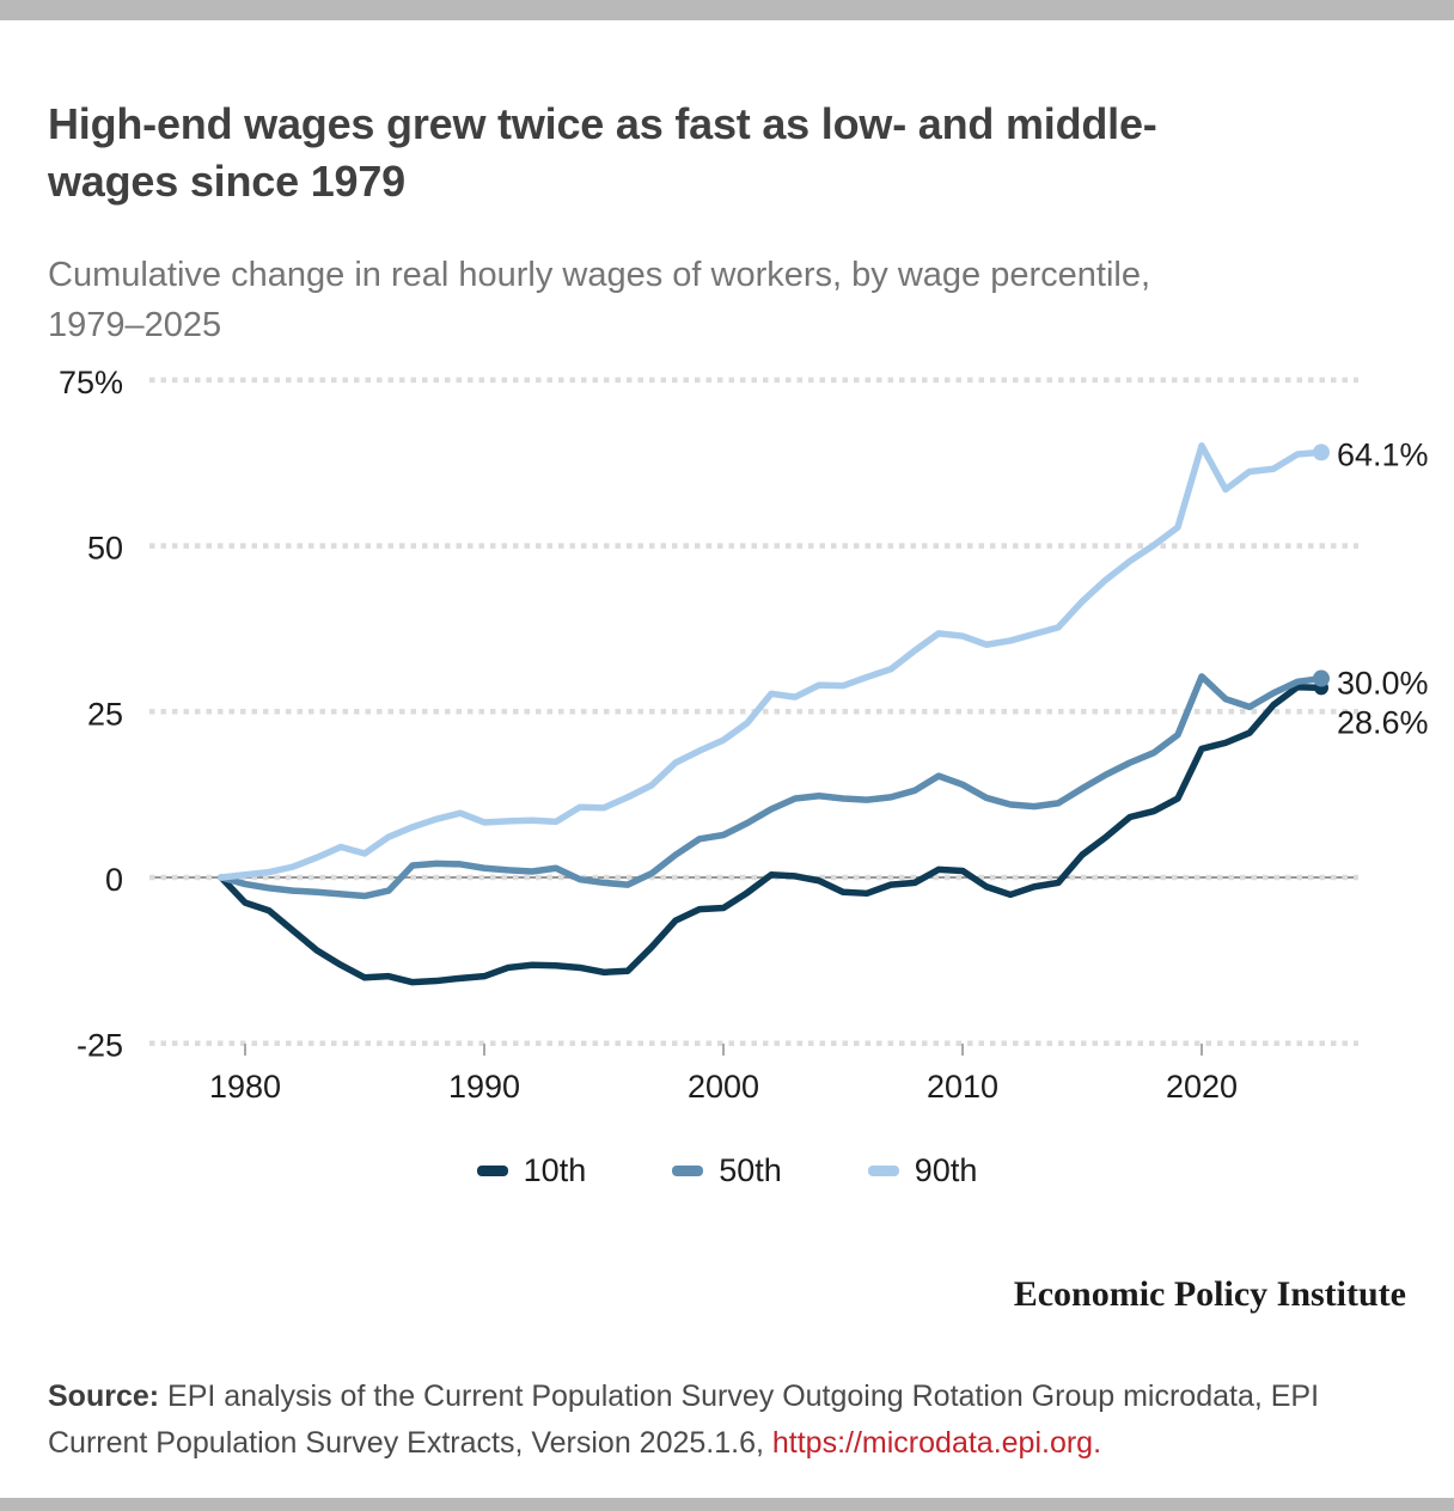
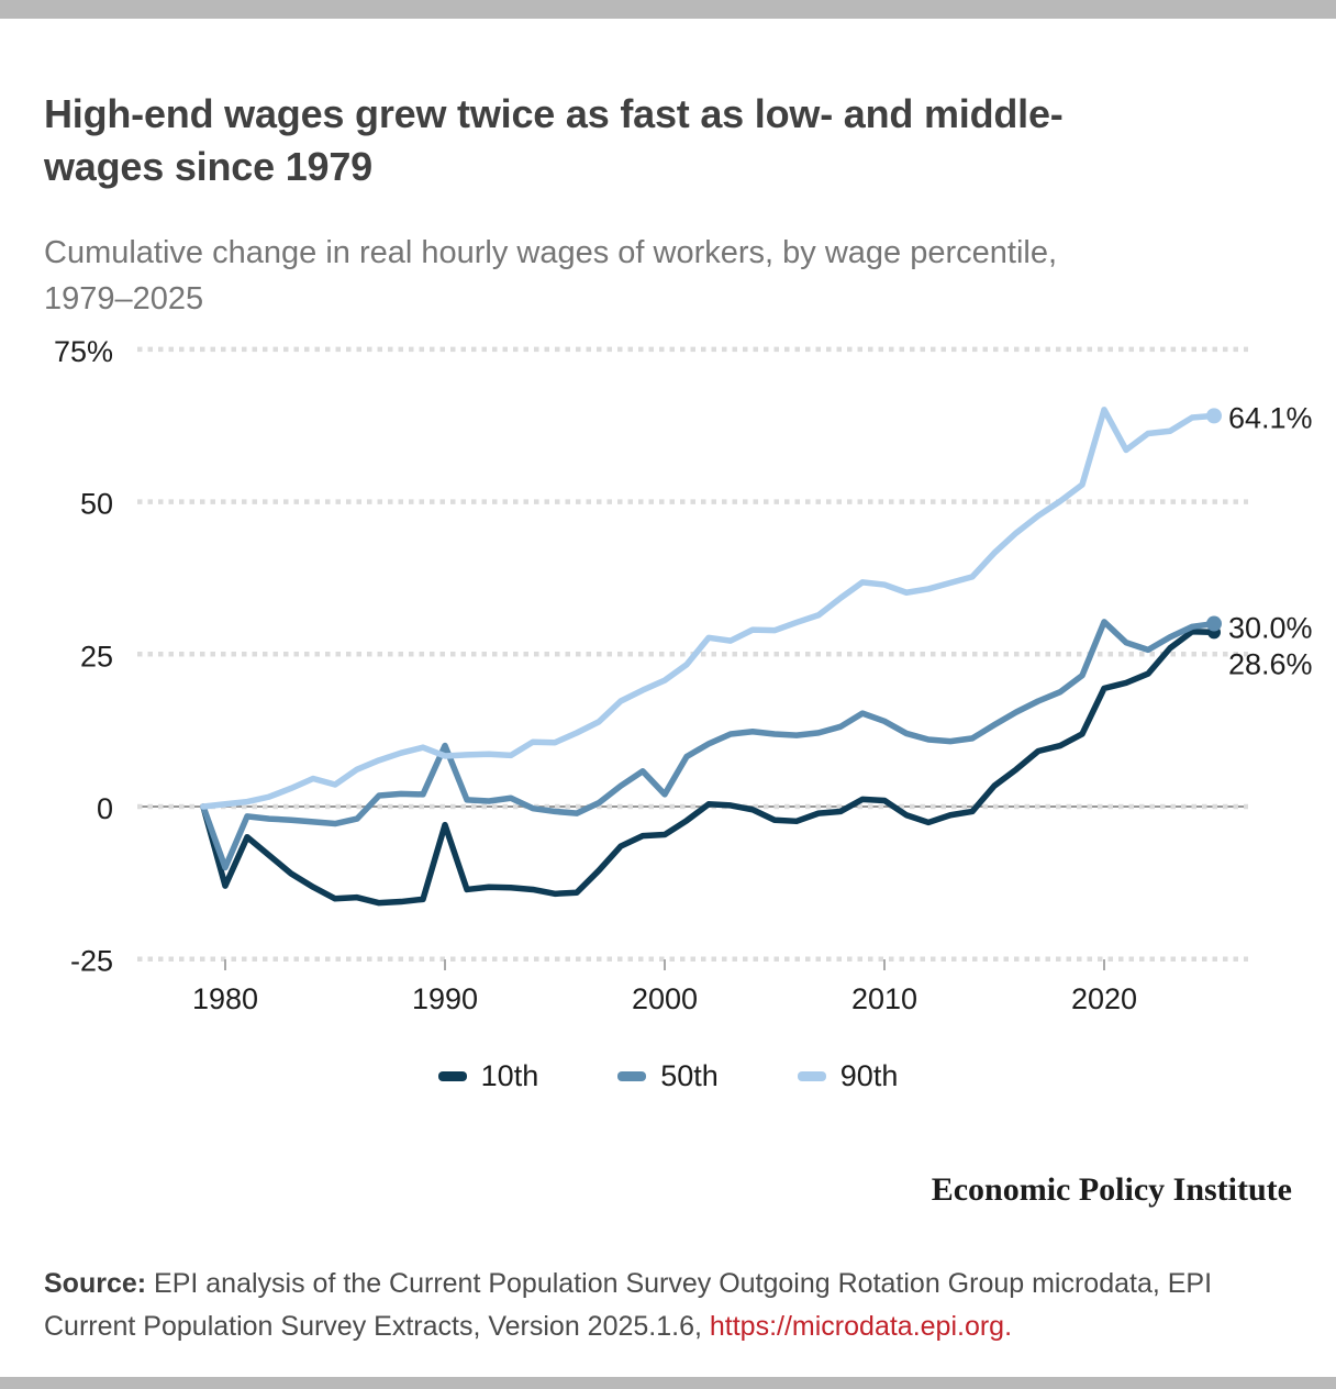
10th/1980: -4% -> -13%
50th/1980: -1% -> -10%
10th/1990: -15% -> -3%
50th/1990: 1% -> 10%
50th/2000: 6% -> 2%
